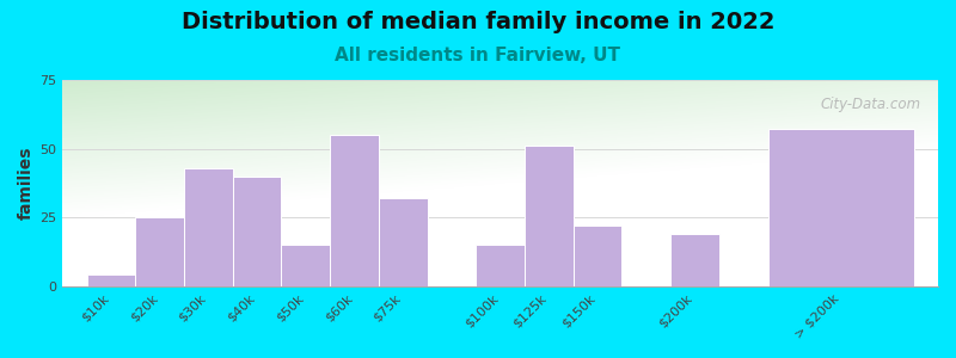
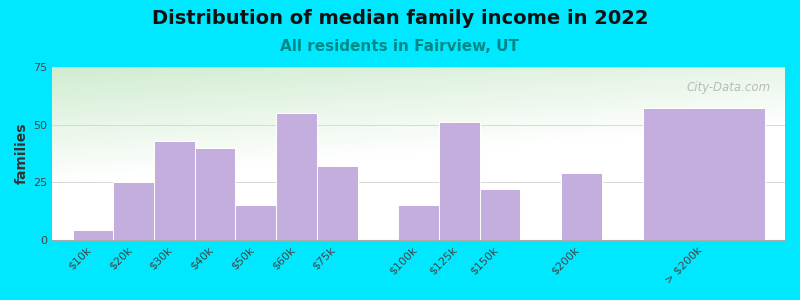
$200k: 19 -> 29
